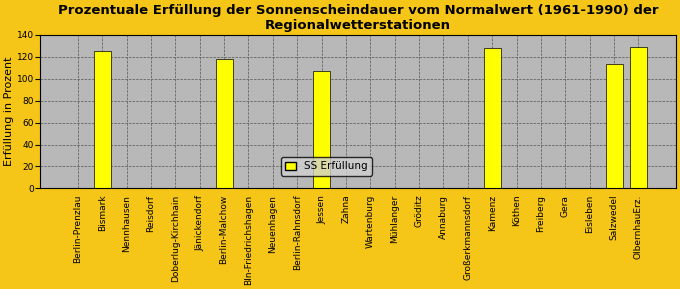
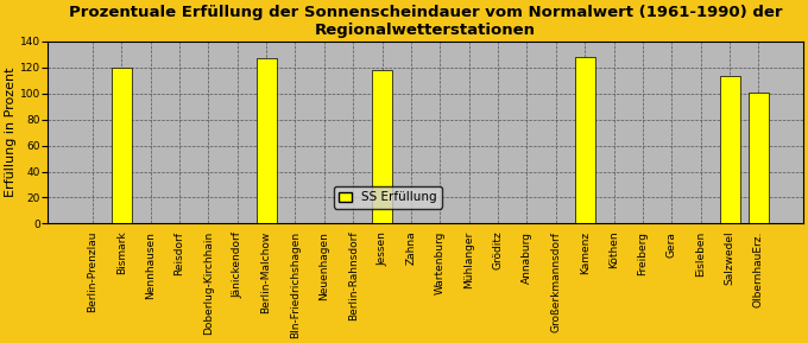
Bismark: 125 -> 120
Berlin-Malchow: 118 -> 127
Jessen: 107 -> 118
OlbernhauErz.: 129 -> 101
